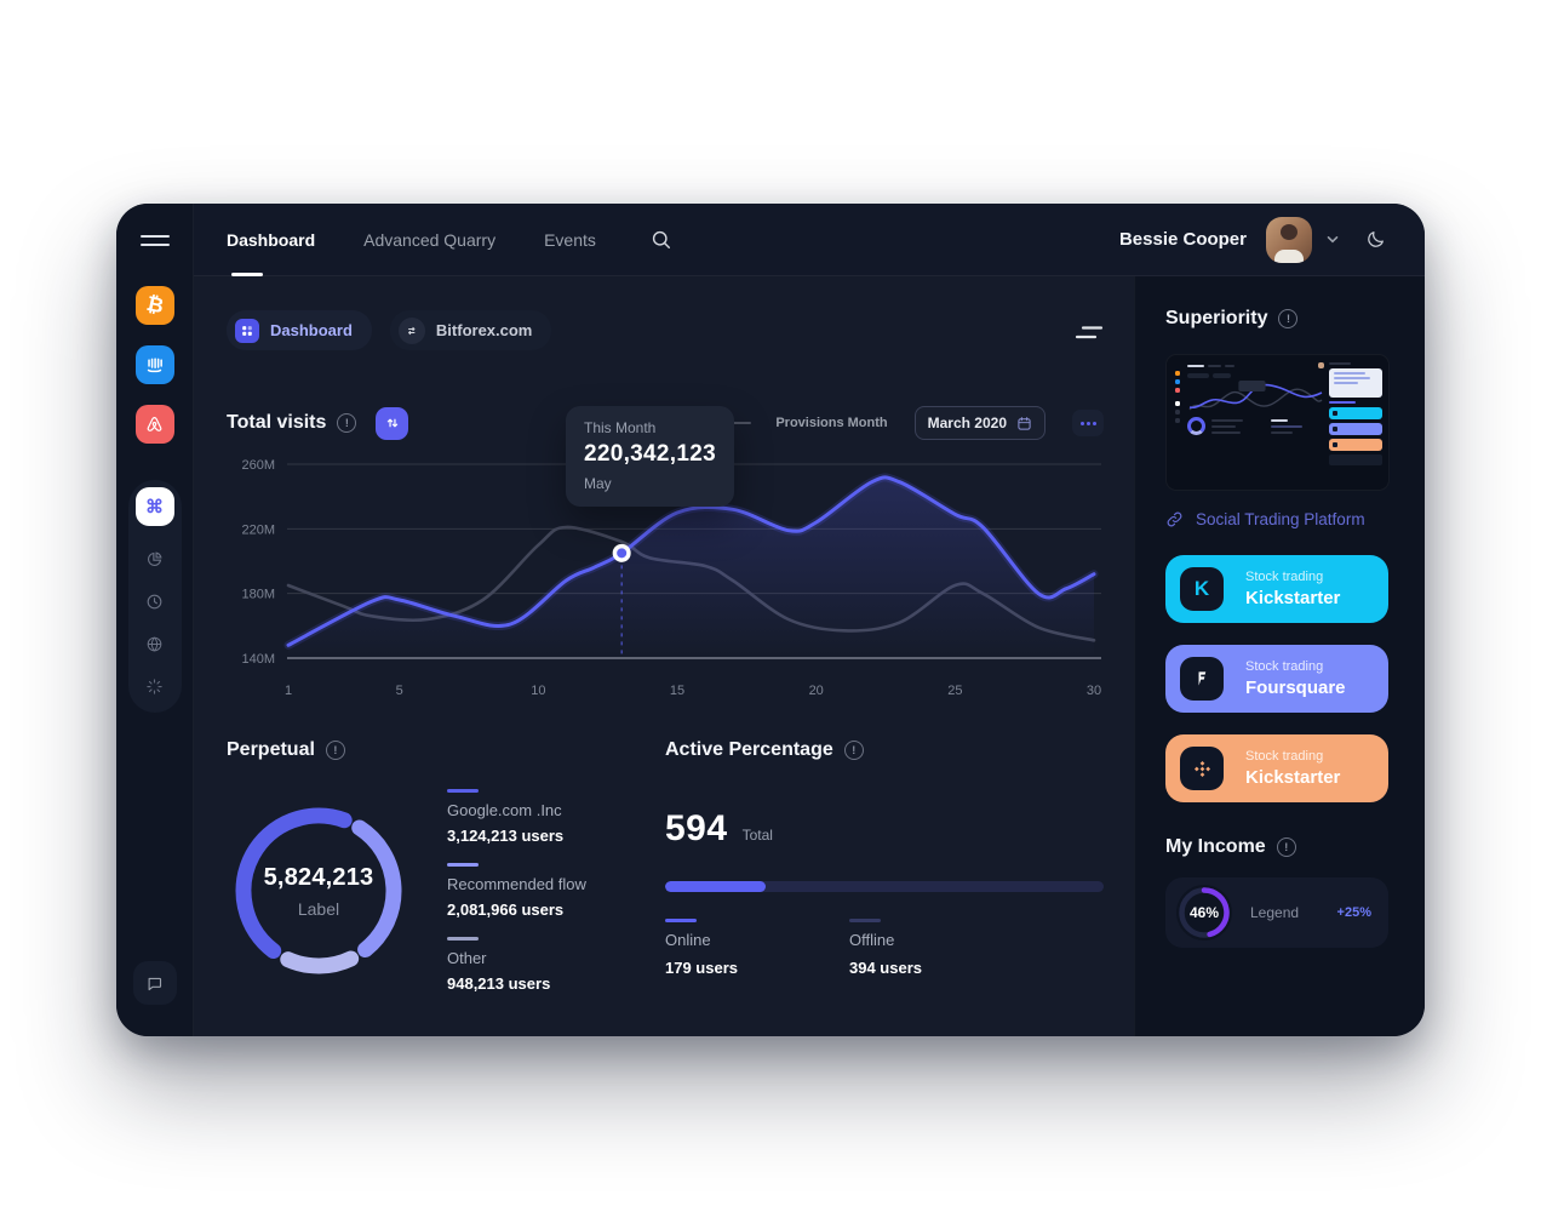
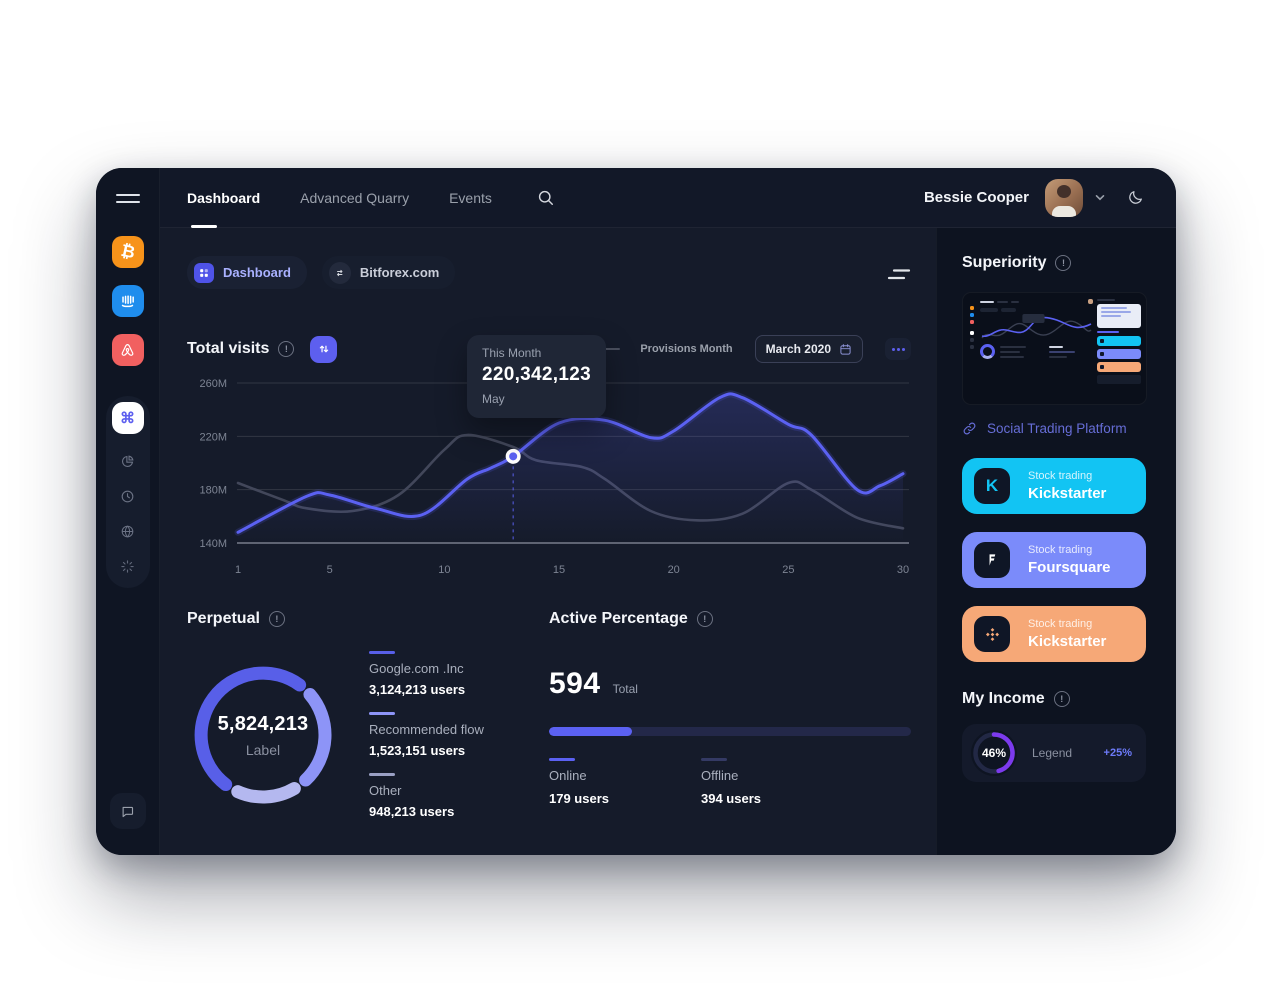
Perpetual/Recommended flow: 2,081,966 -> 1,523,151
